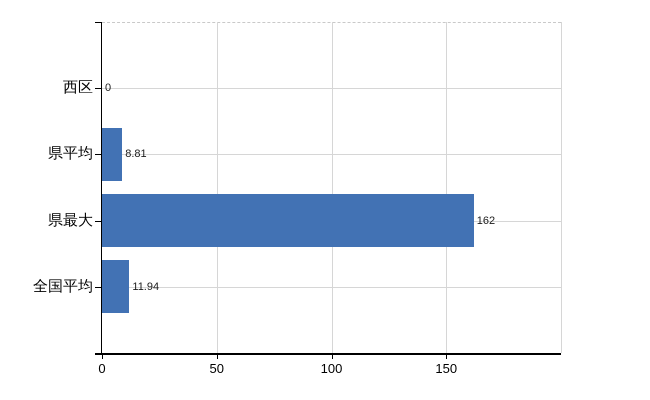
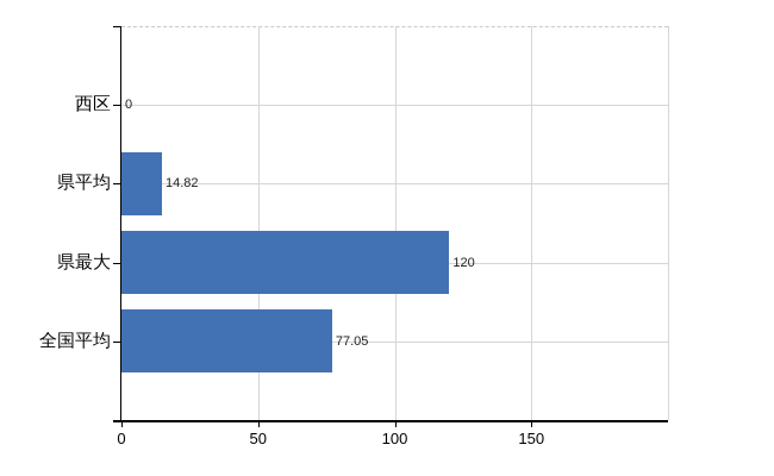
県平均: 8.81 -> 14.82
県最大: 162 -> 120
全国平均: 11.94 -> 77.05
